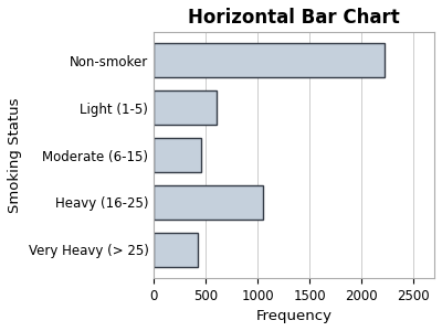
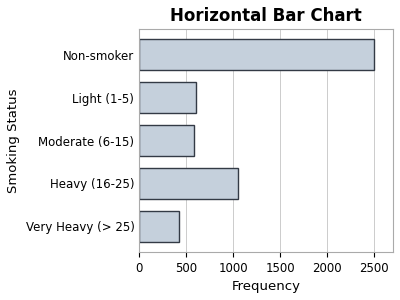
Non-smoker: 2220 -> 2500
Moderate (6-15): 460 -> 580
